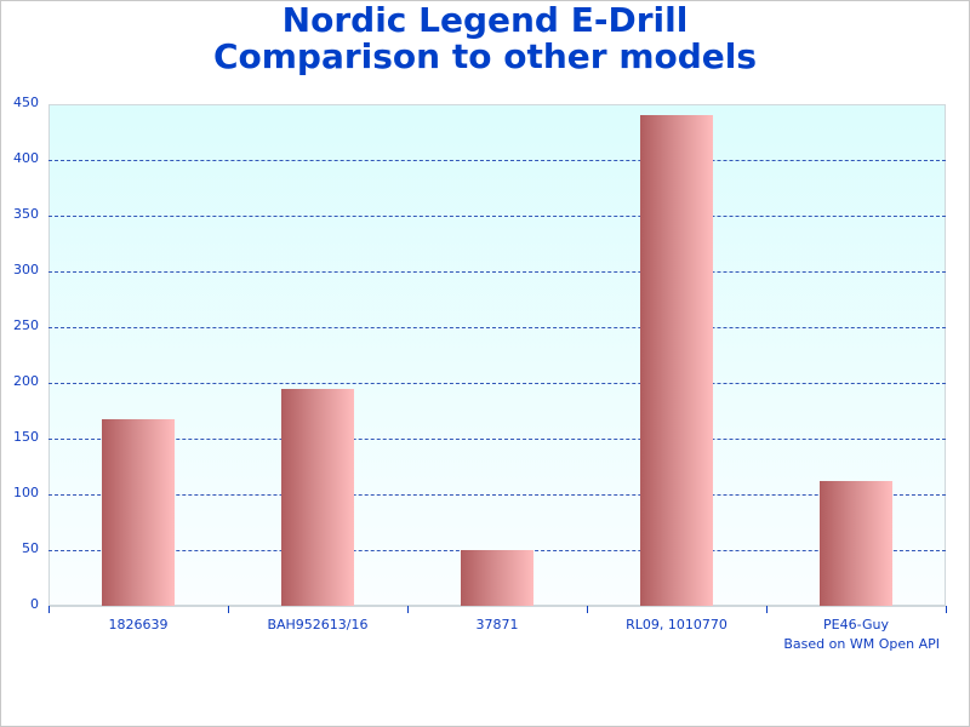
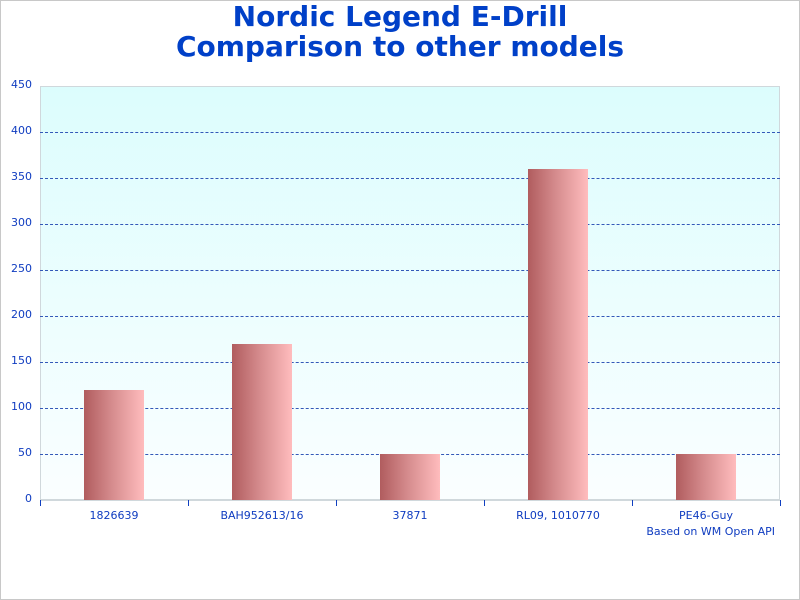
1826639: 170 -> 120
BAH952613/16: 200 -> 170
RL09, 1010770: 440 -> 360
PE46-Guy: 110 -> 50
